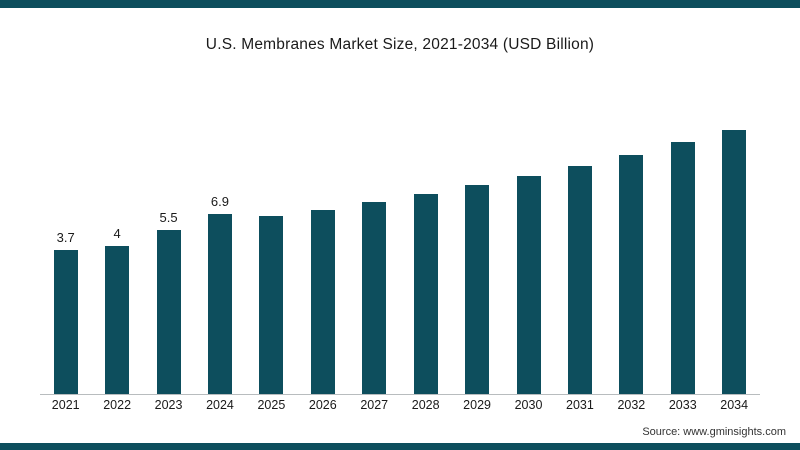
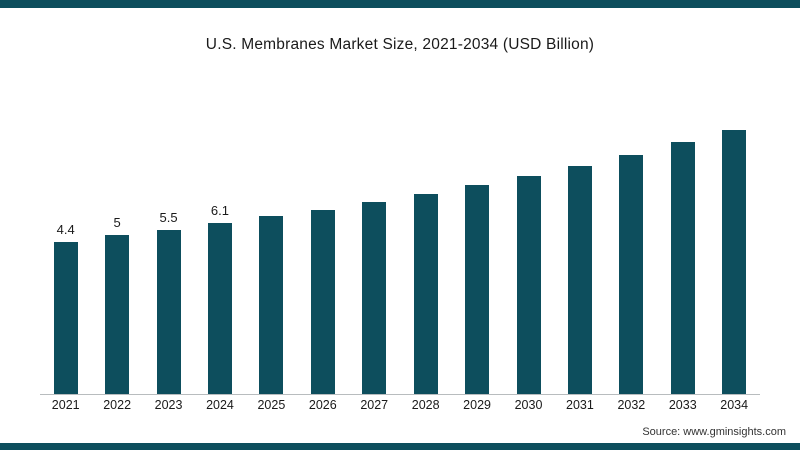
2021: 3.7 -> 4.4
2022: 4 -> 5
2024: 6.9 -> 6.1
